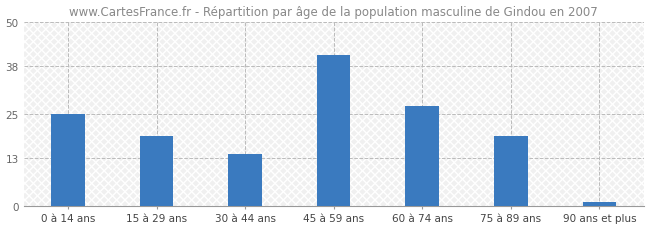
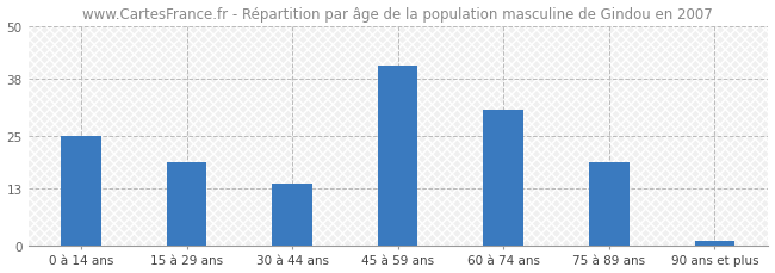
60 à 74 ans: 27 -> 31
